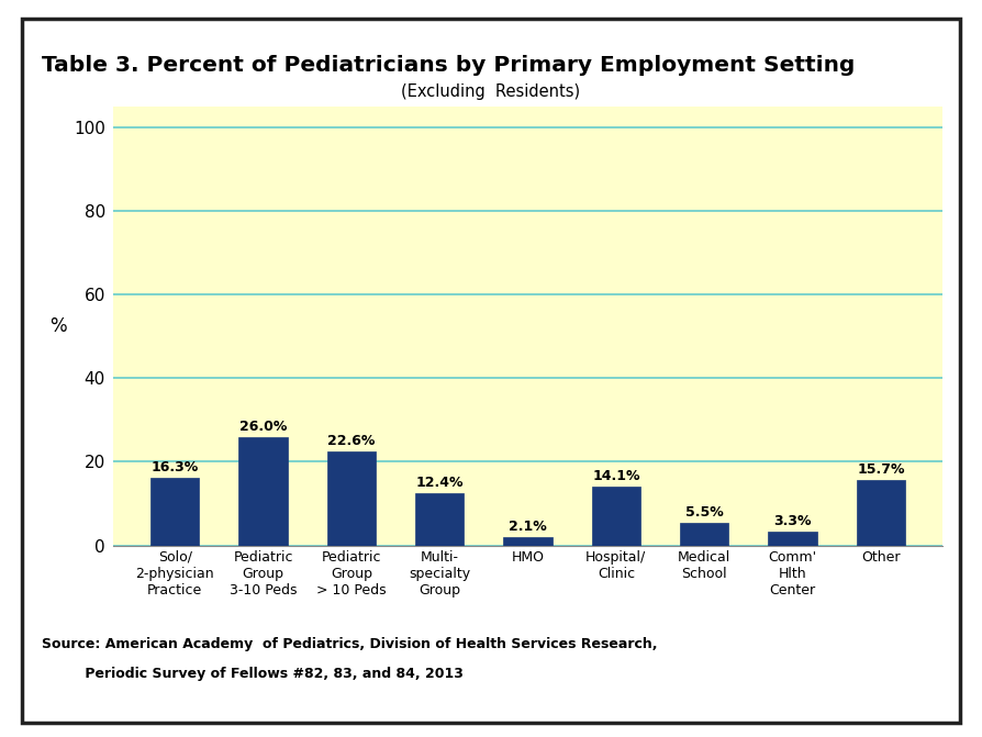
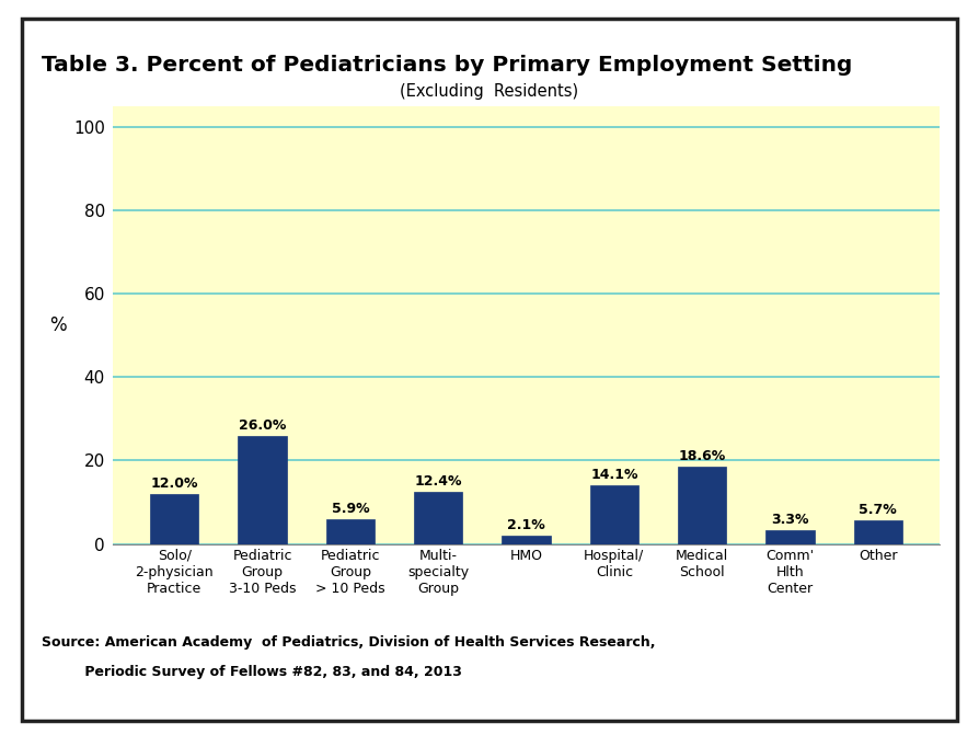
Solo/ 2-physician Practice: 16.3% -> 12.0%
Pediatric Group > 10 Peds: 22.6% -> 5.9%
Medical School: 5.5% -> 18.6%
Other: 15.7% -> 5.7%
